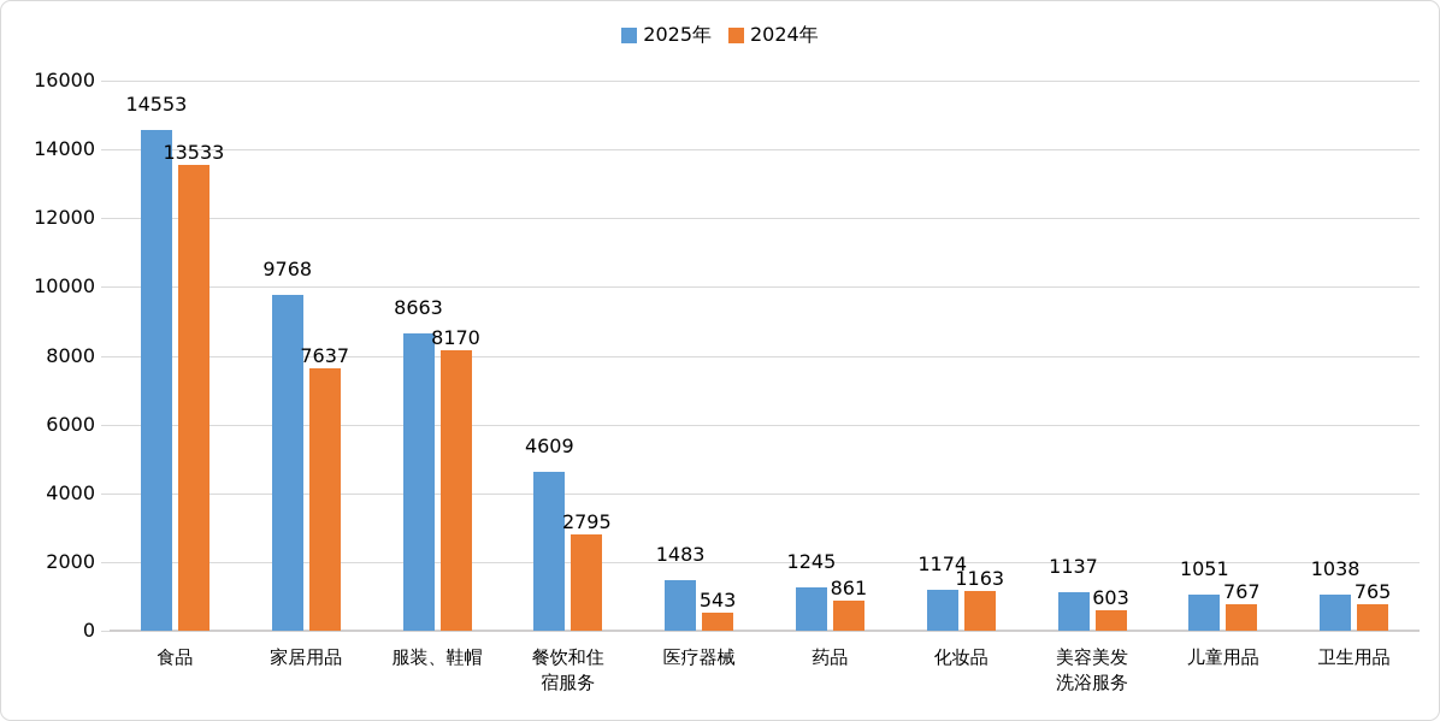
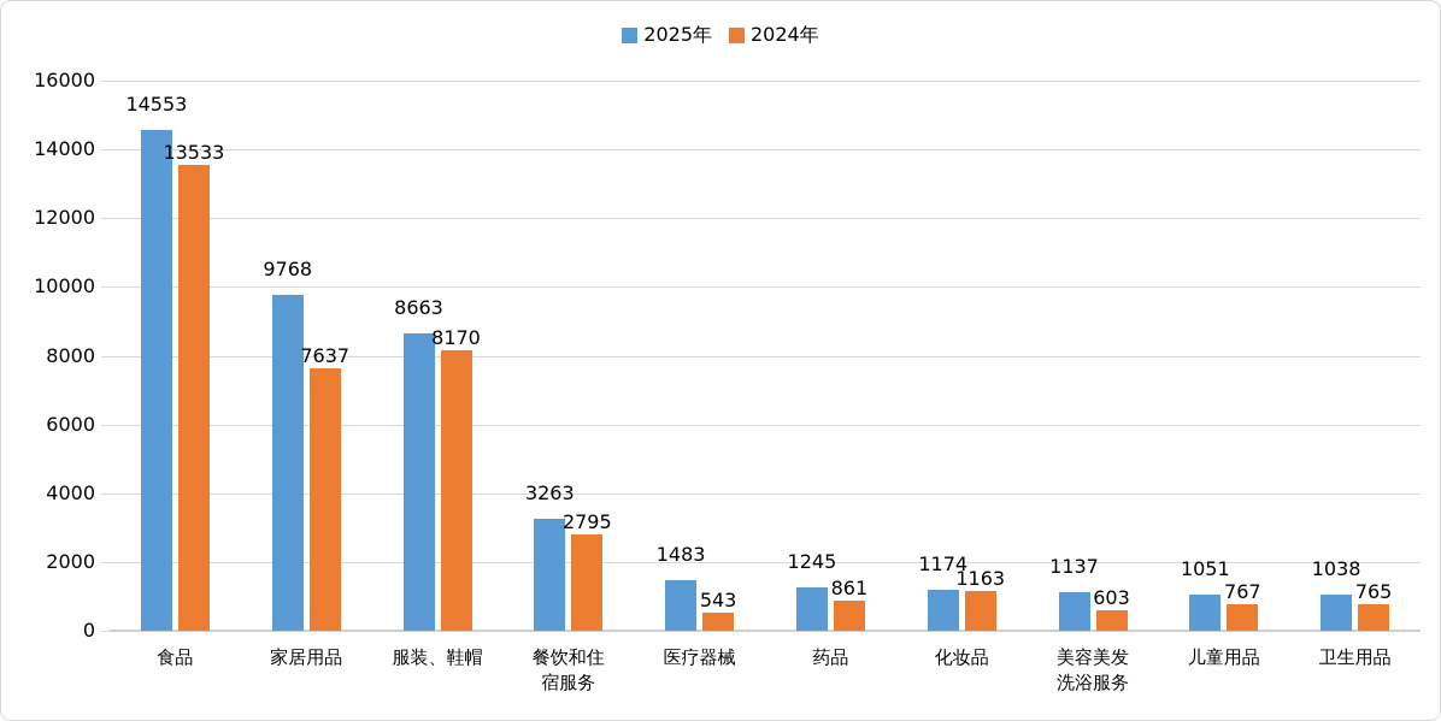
2025年/餐饮和住 宿服务: 4609 -> 3263
